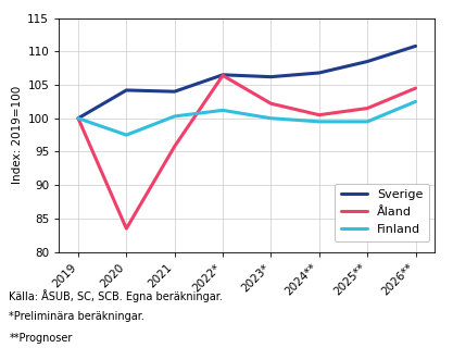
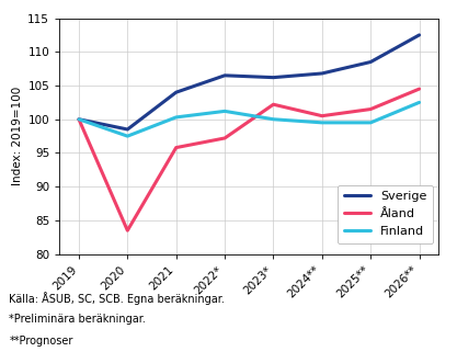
Sverige/2020: 104.2 -> 98.5
Åland/2022*: 106.4 -> 97.2
Sverige/2026**: 110.8 -> 112.5
